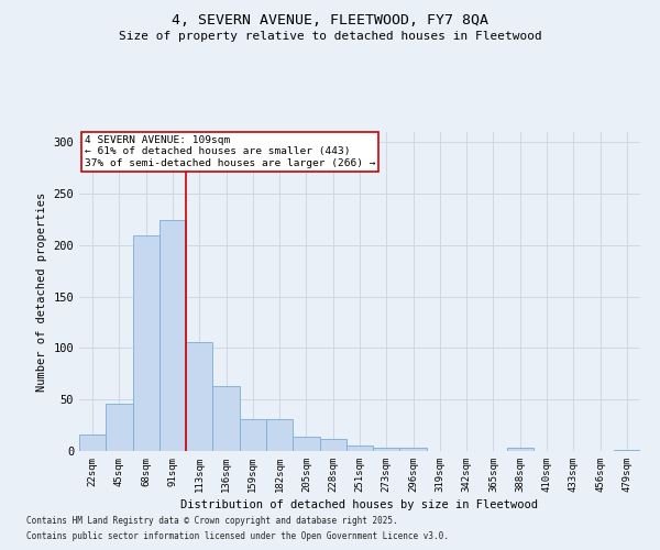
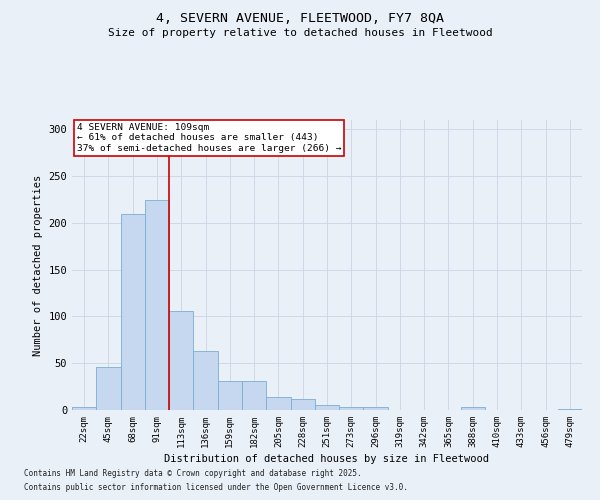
22sqm: 16 -> 3
